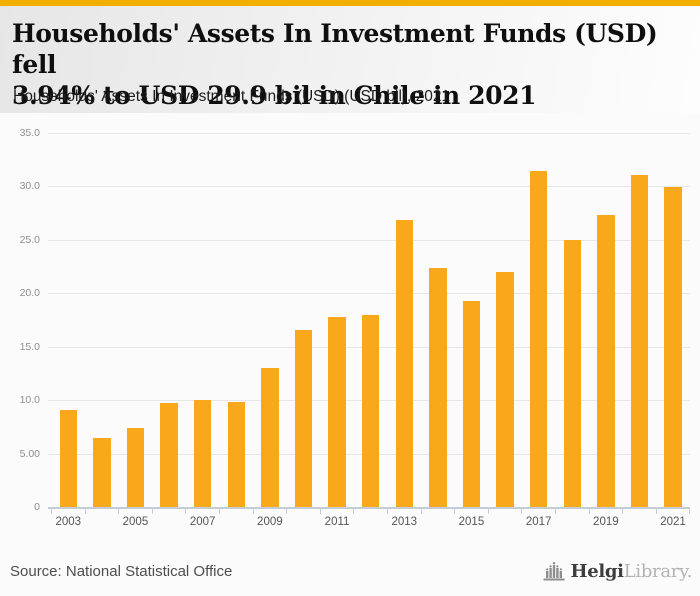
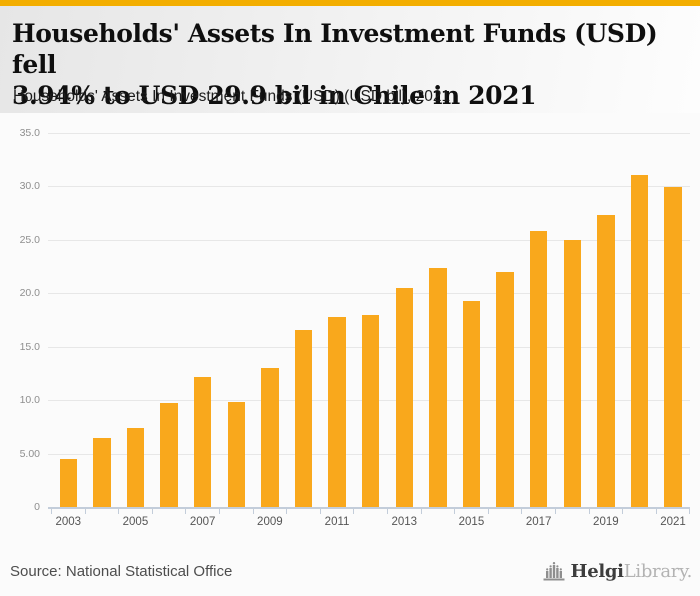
2003: 9.1 -> 4.5
2007: 10.0 -> 12.2
2013: 26.9 -> 20.5
2017: 31.4 -> 25.8
